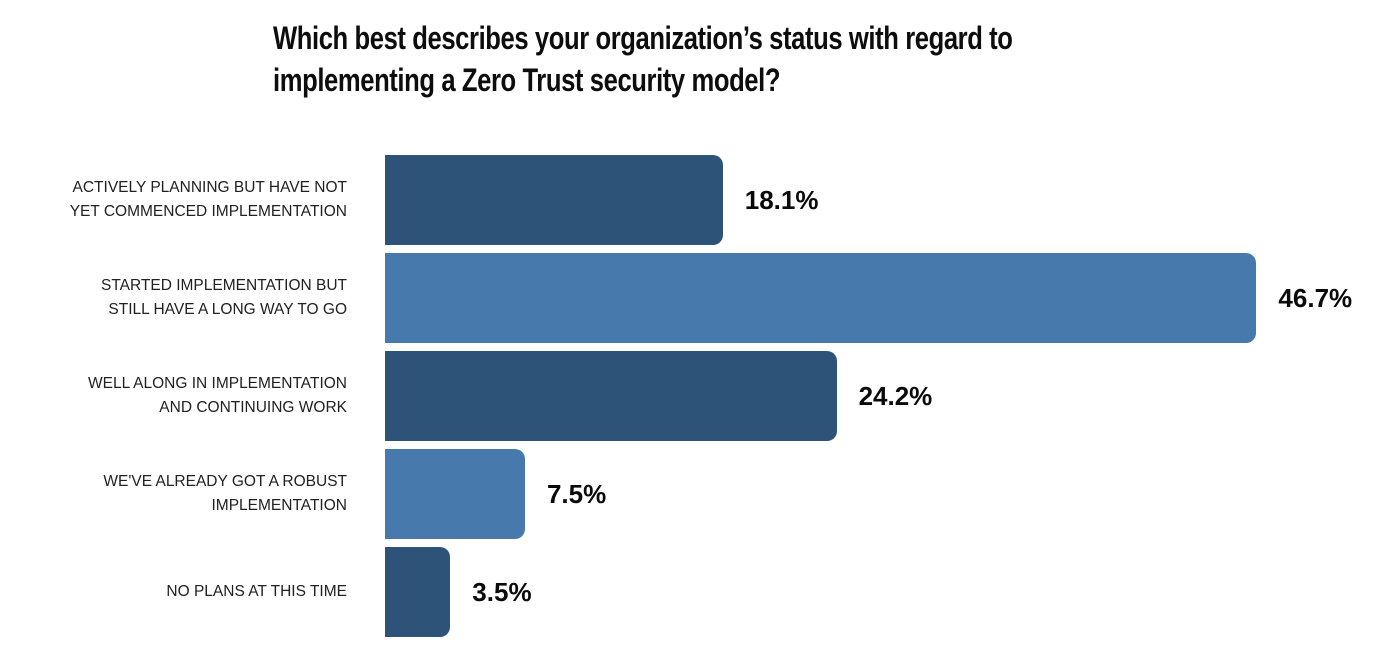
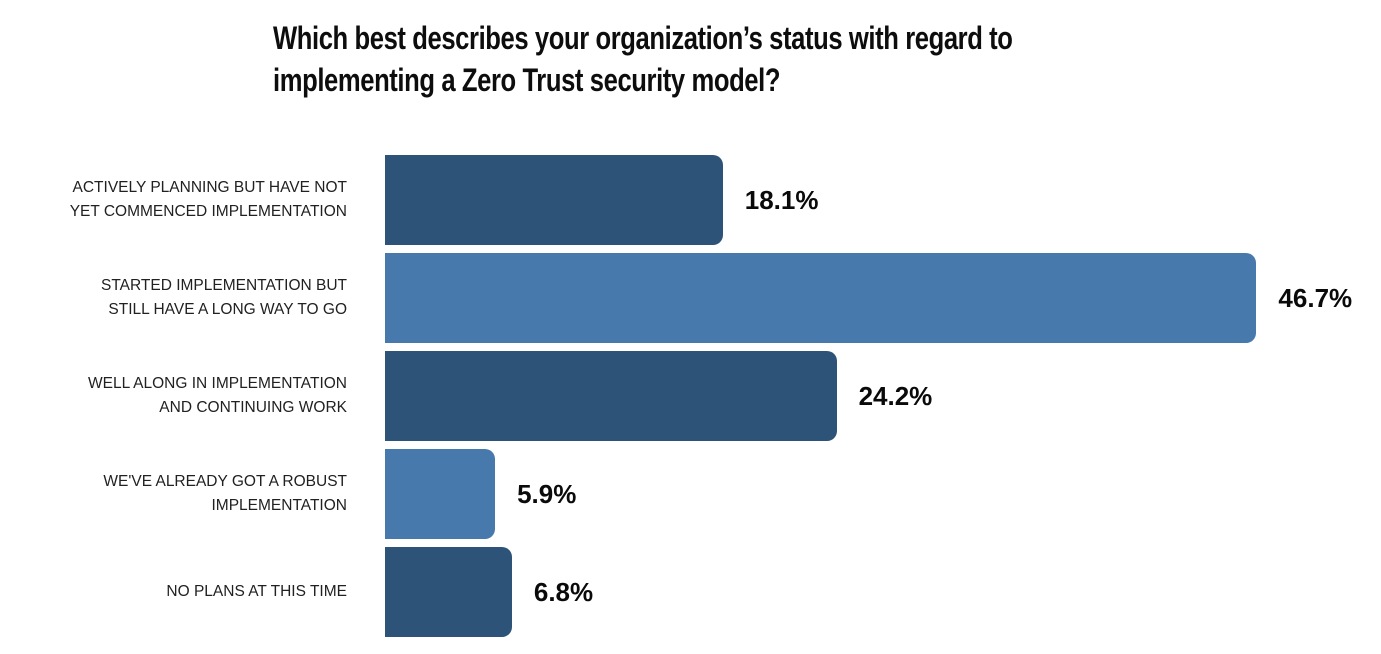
WE'VE ALREADY GOT A ROBUST IMPLEMENTATION: 7.5% -> 5.9%
NO PLANS AT THIS TIME: 3.5% -> 6.8%
